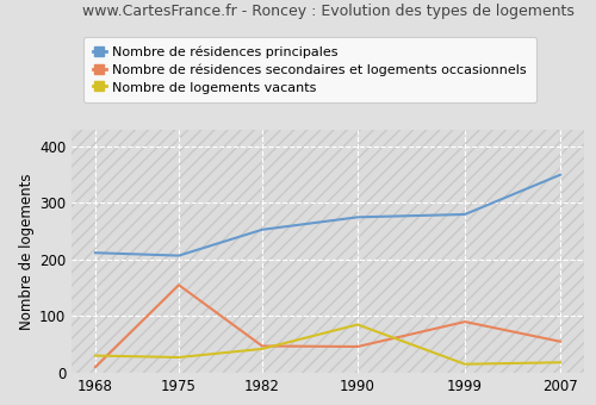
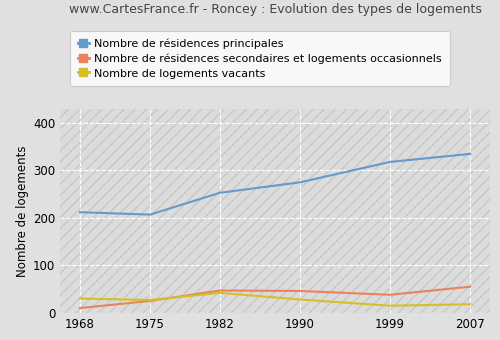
Nombre de résidences secondaires et logements occasionnels/1975: 155 -> 25
Nombre de logements vacants/1990: 85 -> 28
Nombre de résidences principales/1999: 280 -> 318
Nombre de résidences secondaires et logements occasionnels/1999: 90 -> 38
Nombre de résidences principales/2007: 350 -> 335
